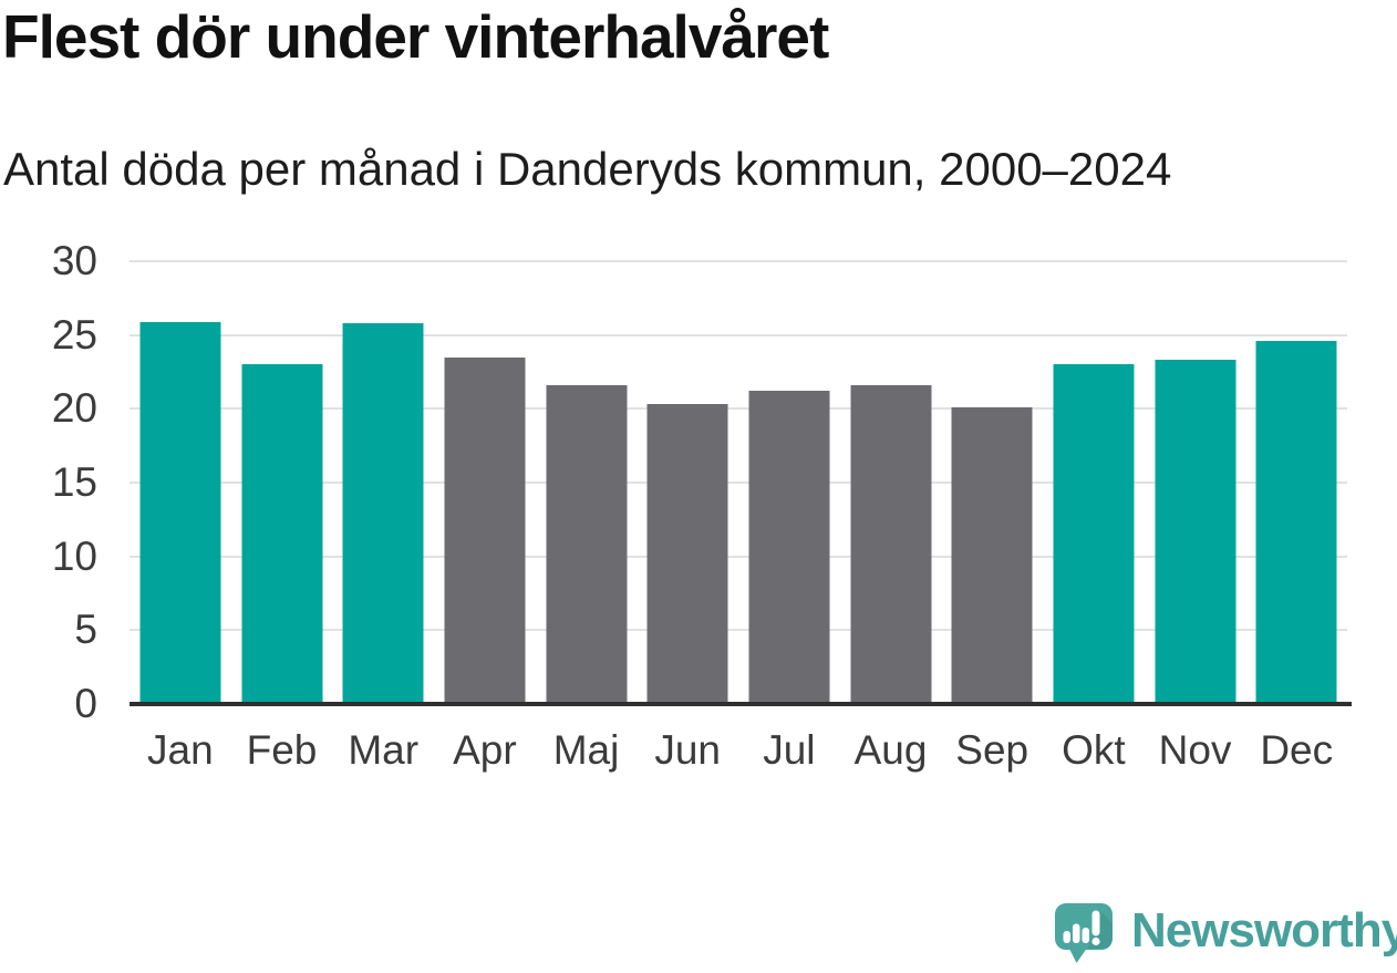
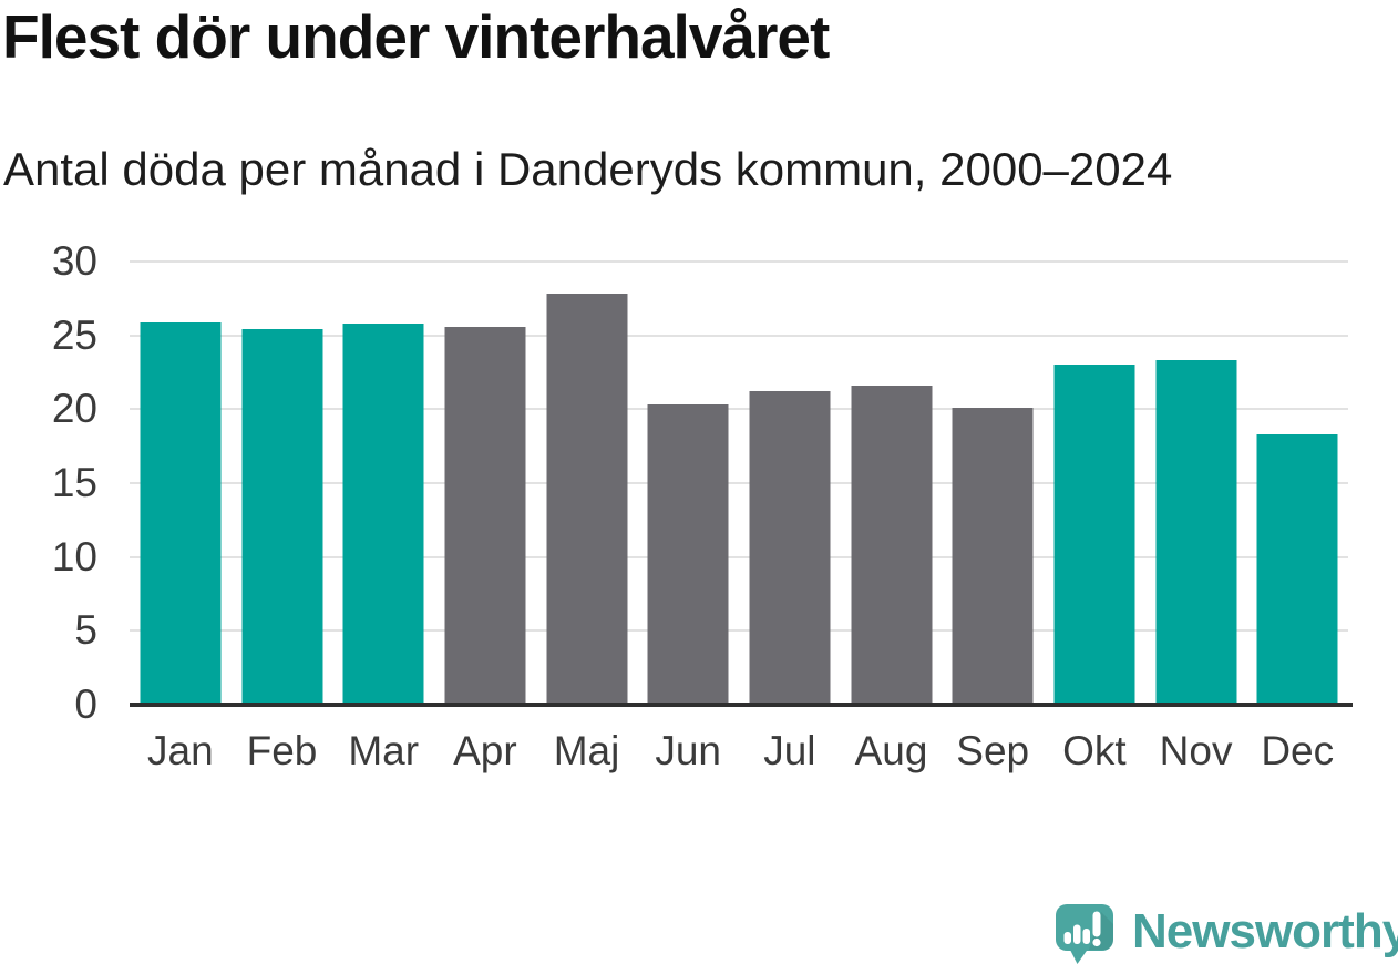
Feb: 23.0 -> 25.4
Apr: 23.5 -> 25.6
Maj: 21.6 -> 27.8
Dec: 24.6 -> 18.3
